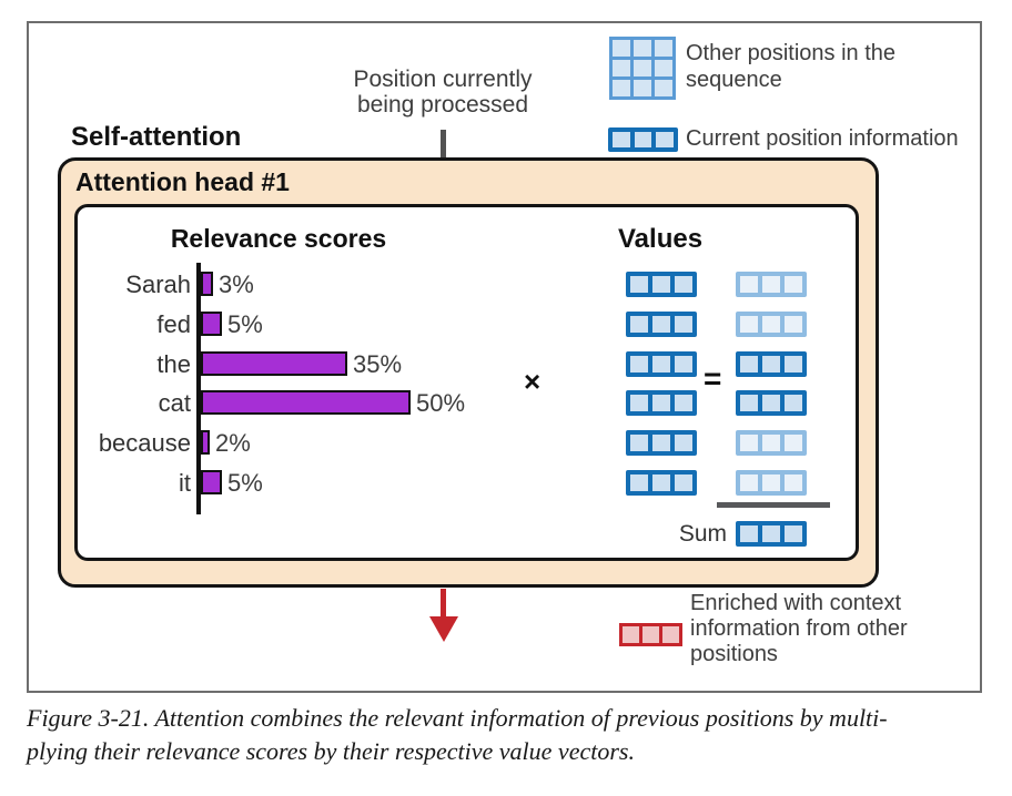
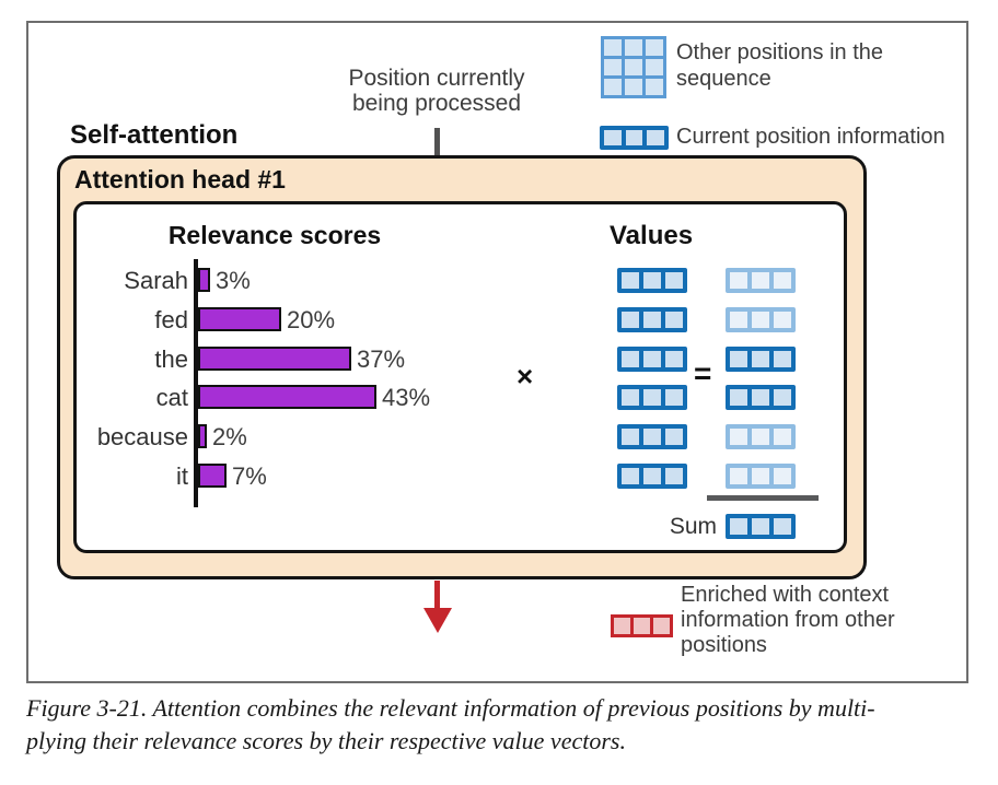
fed: 5% -> 20%
the: 35% -> 37%
cat: 50% -> 43%
it: 5% -> 7%
